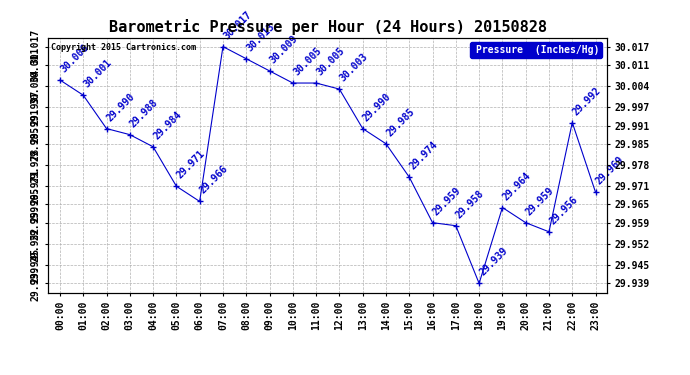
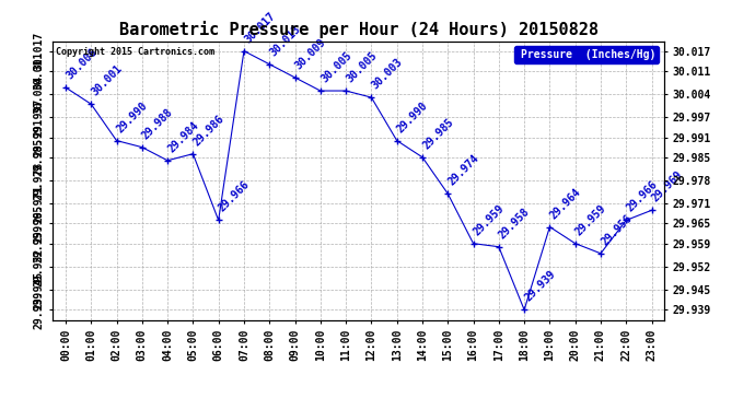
05:00: 29.971 -> 29.986
22:00: 29.992 -> 29.966
